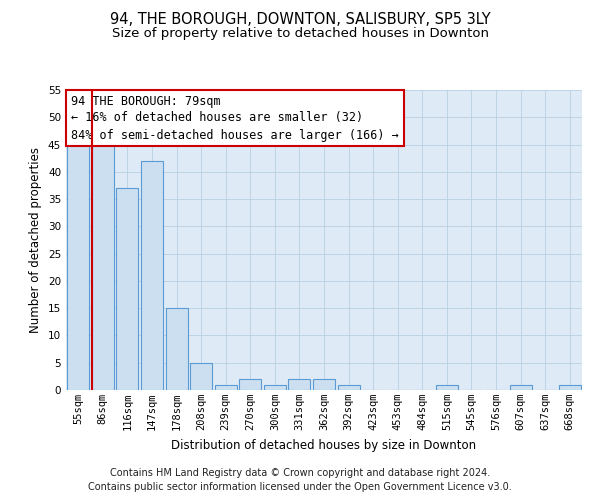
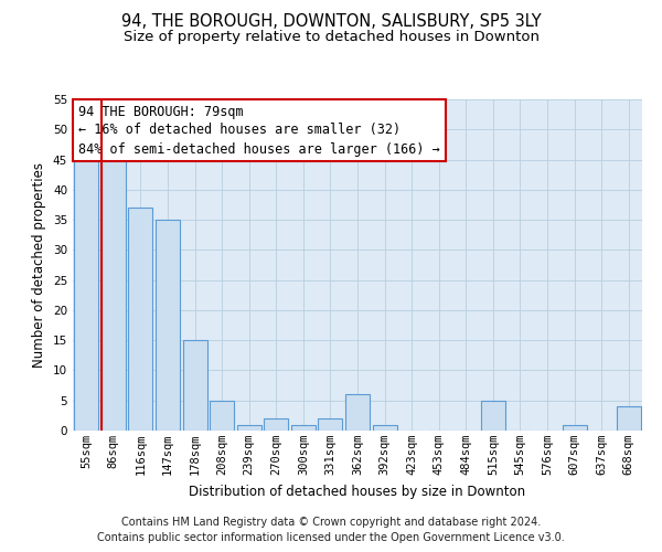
147sqm: 42 -> 35
362sqm: 2 -> 6
515sqm: 1 -> 5
668sqm: 1 -> 4
